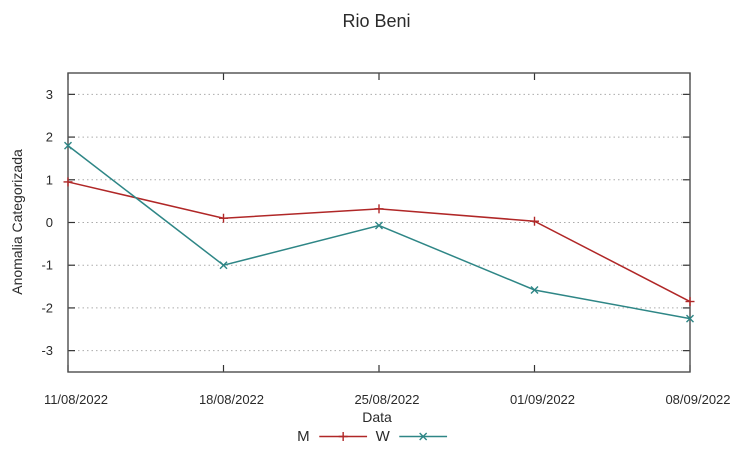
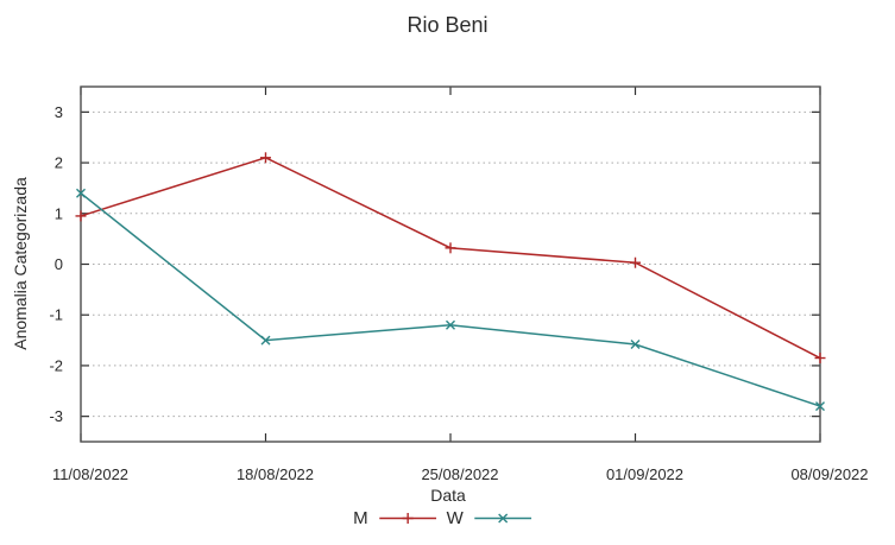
W/11/08/2022: 1.8 -> 1.4
M/18/08/2022: 0.1 -> 2.1
W/18/08/2022: -1.0 -> -1.5
W/25/08/2022: -0.1 -> -1.2
W/08/09/2022: -2.2 -> -2.8
